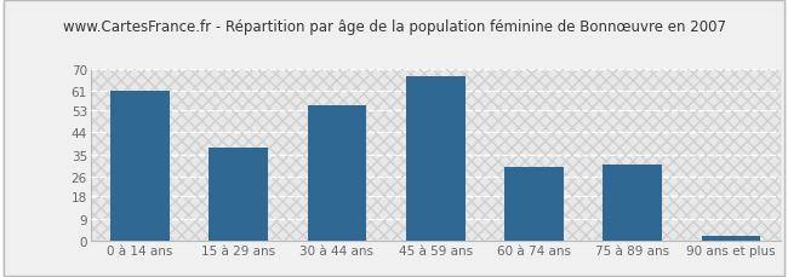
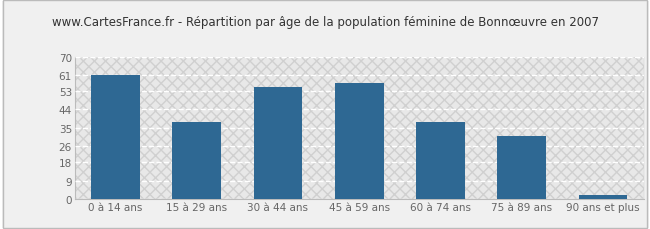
45 à 59 ans: 67 -> 57
60 à 74 ans: 30 -> 38
